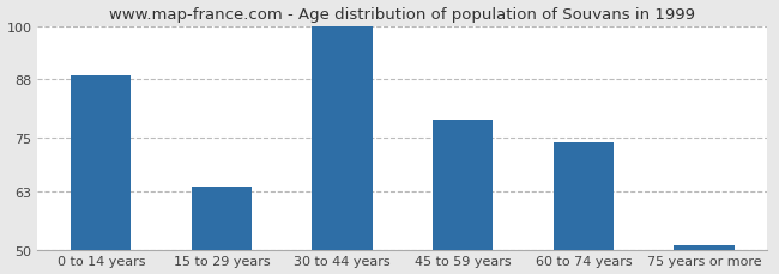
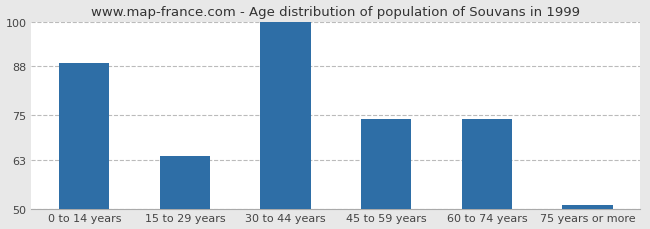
45 to 59 years: 79 -> 74
